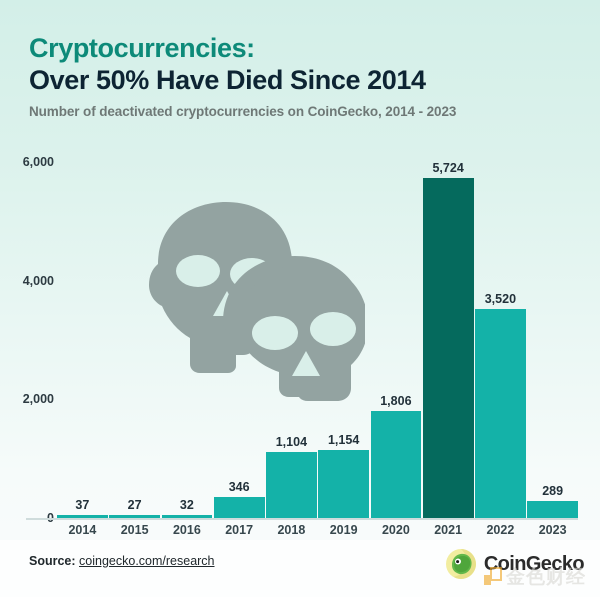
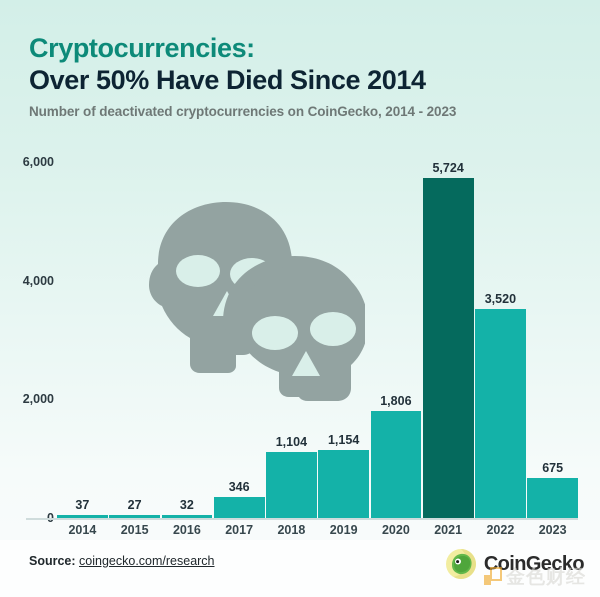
2023: 289 -> 675
